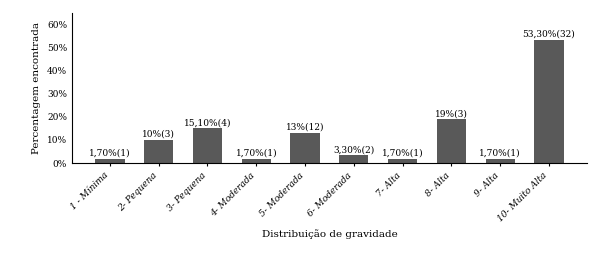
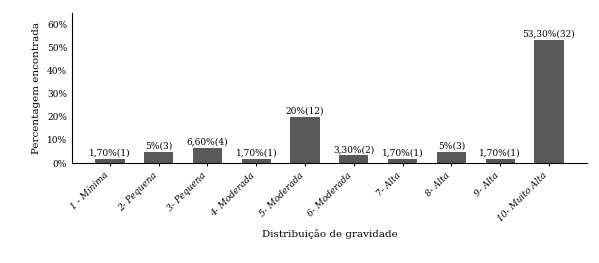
2- Pequena: 10 -> 5
3- Pequena: 15,10 -> 6,60
5- Moderada: 13 -> 20
8- Alta: 19 -> 5
